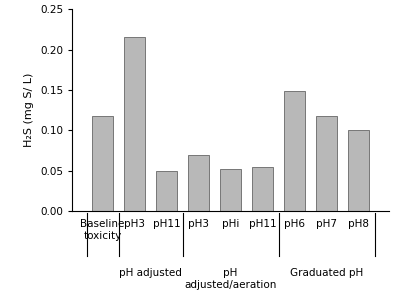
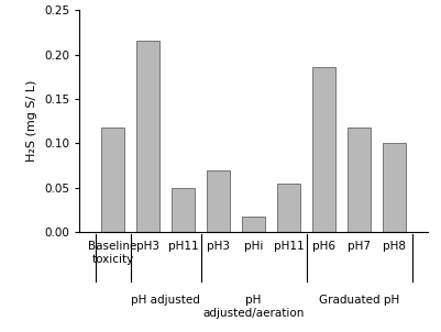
pHi: 0.053 -> 0.018
pH6: 0.149 -> 0.186
